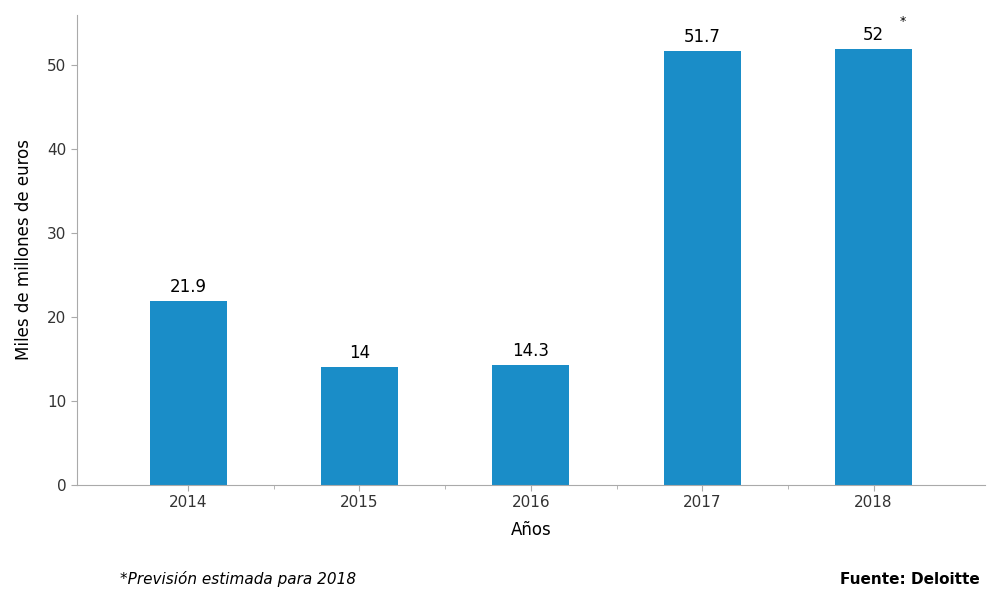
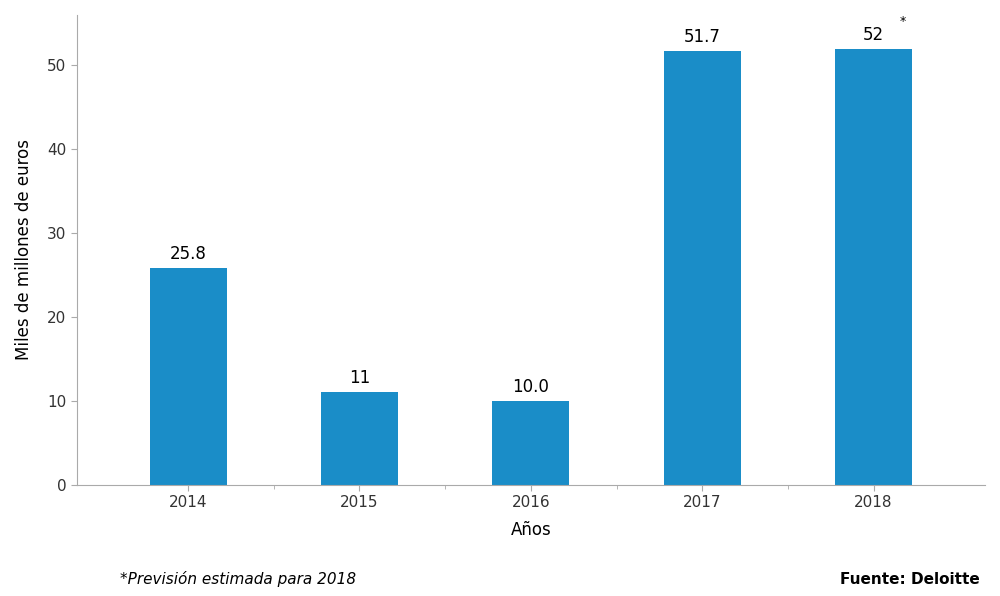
2014: 21.9 -> 25.8
2015: 14 -> 11
2016: 14.3 -> 10.0
